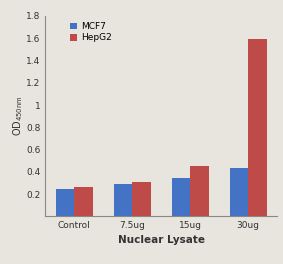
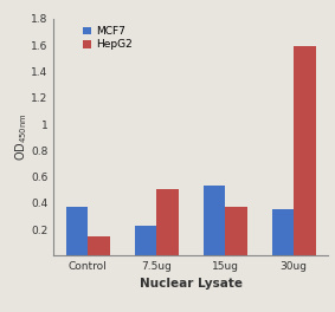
MCF7/Control: 0.24 -> 0.37
HepG2/Control: 0.26 -> 0.15
MCF7/7.5ug: 0.29 -> 0.23
HepG2/7.5ug: 0.31 -> 0.51
MCF7/15ug: 0.34 -> 0.53
HepG2/15ug: 0.46 -> 0.37
MCF7/30ug: 0.43 -> 0.35
